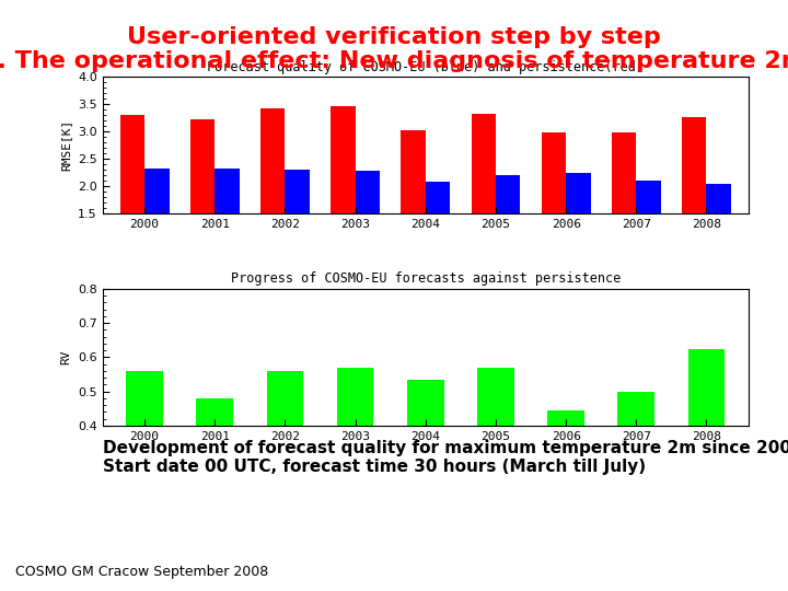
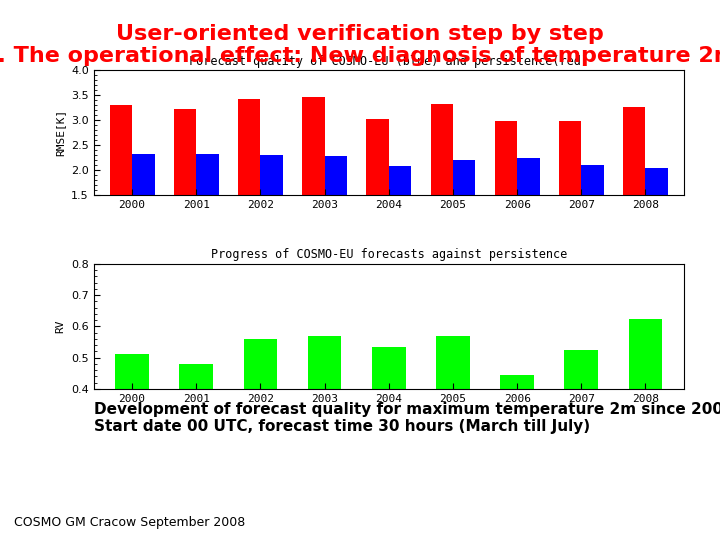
Progress of COSMO-EU forecasts against persistence/2000: 0.560 -> 0.510
Progress of COSMO-EU forecasts against persistence/2007: 0.500 -> 0.523
